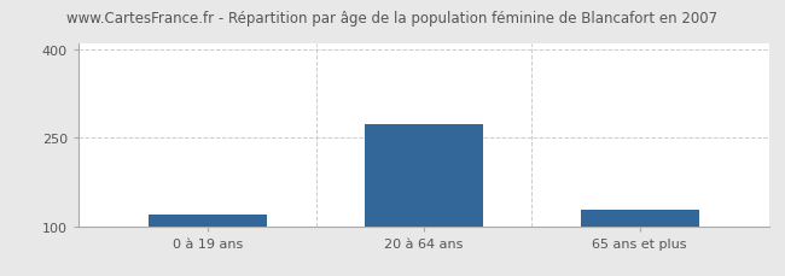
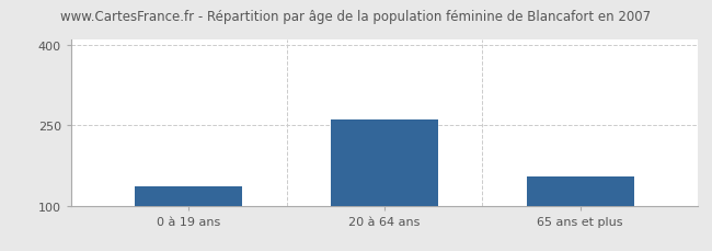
0 à 19 ans: 120 -> 135
20 à 64 ans: 272 -> 260
65 ans et plus: 128 -> 155
